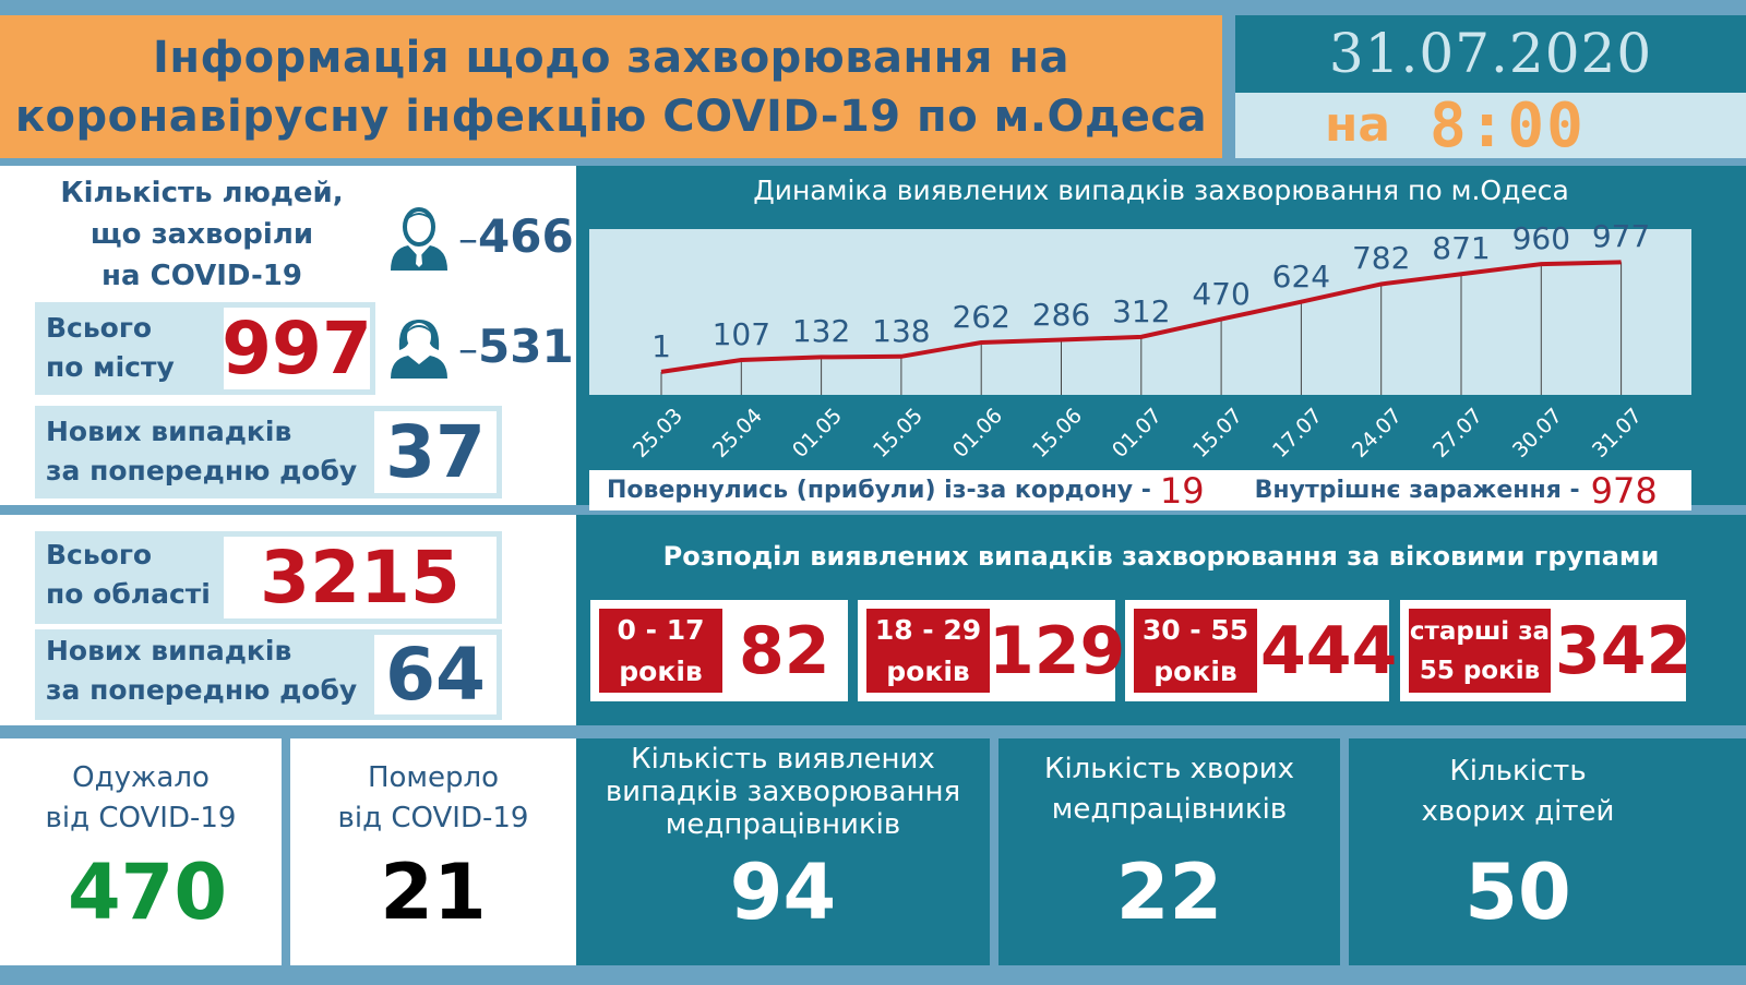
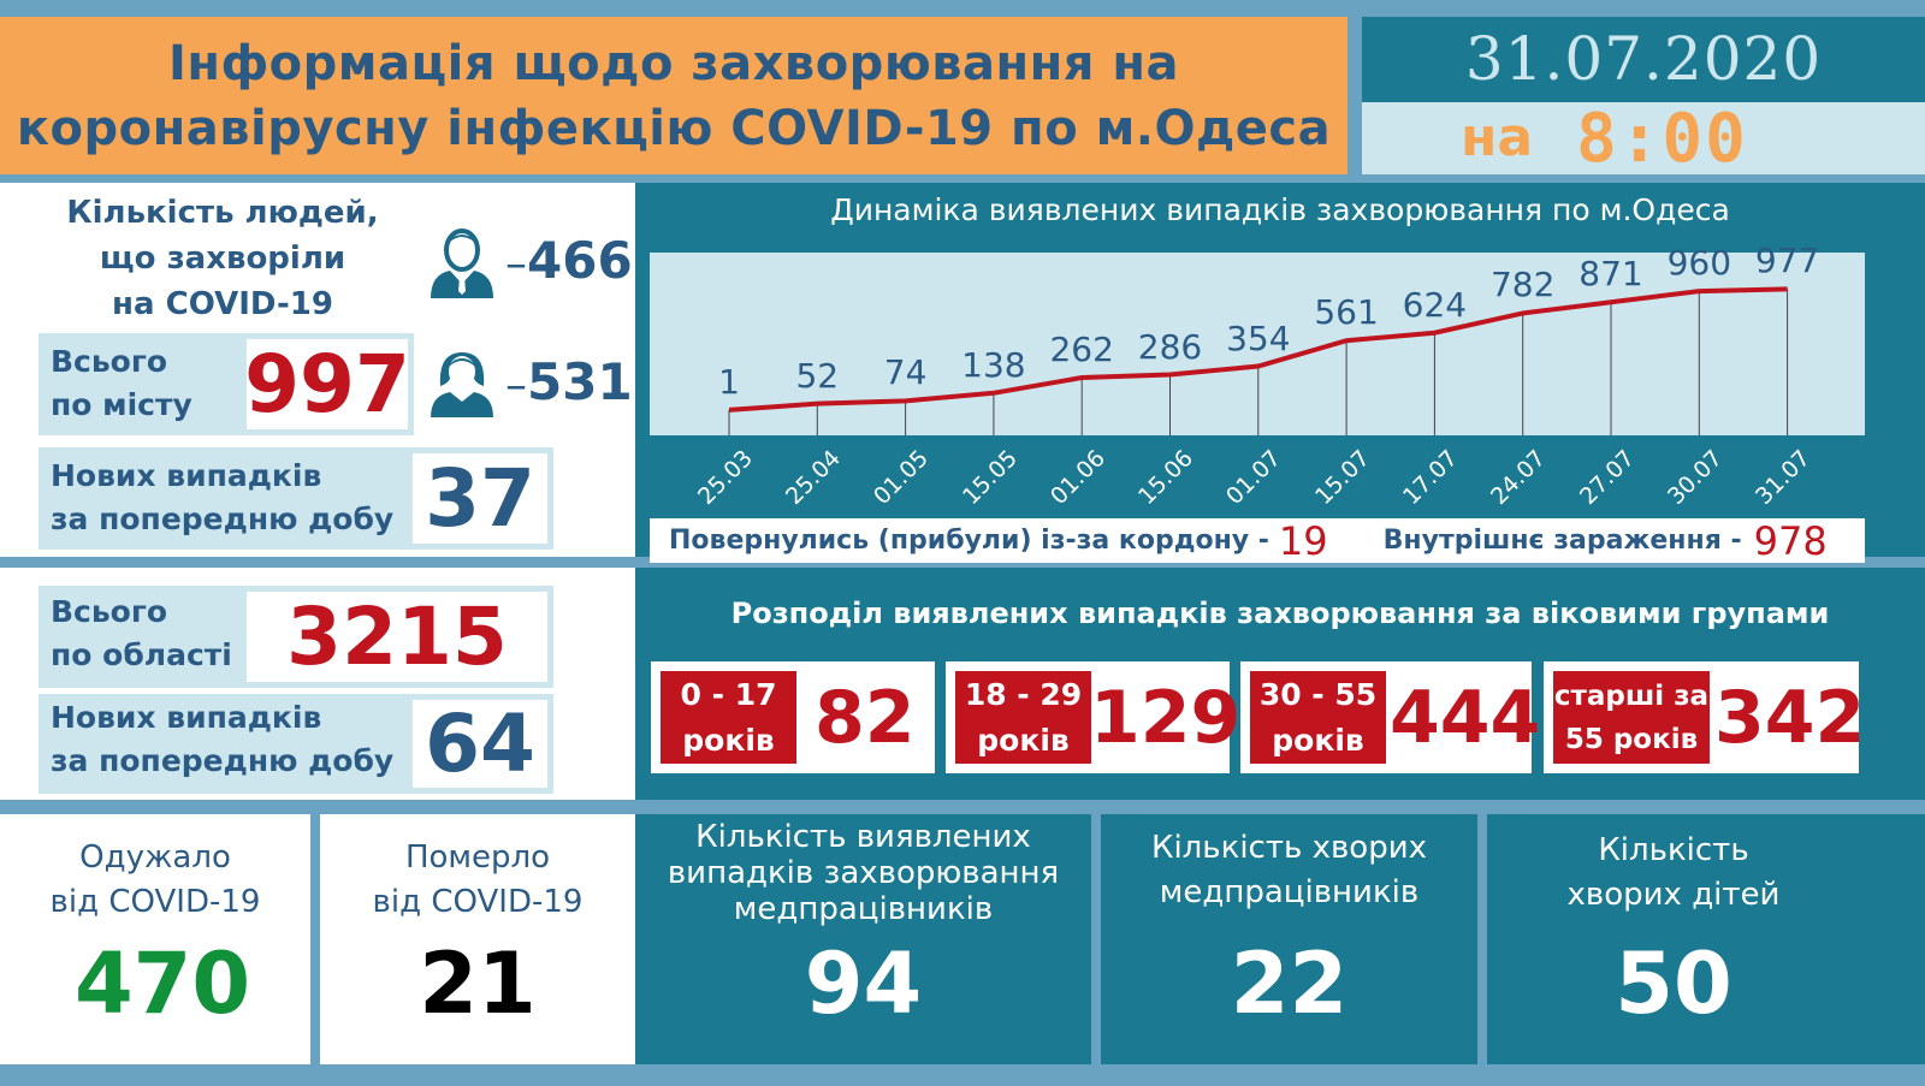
25.04: 107 -> 52
01.05: 132 -> 74
01.07: 312 -> 354
15.07: 470 -> 561
